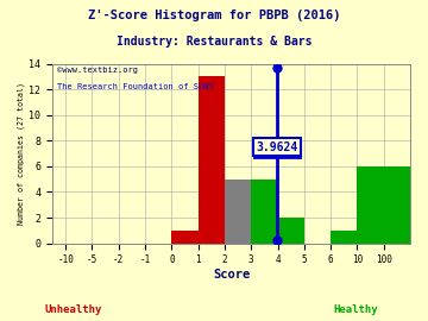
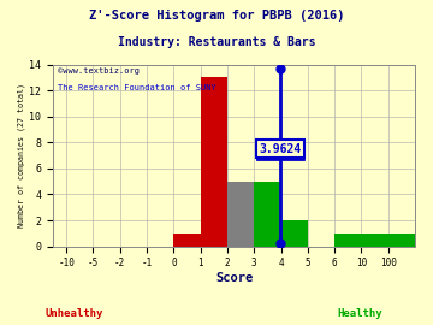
100: 6 -> 1
